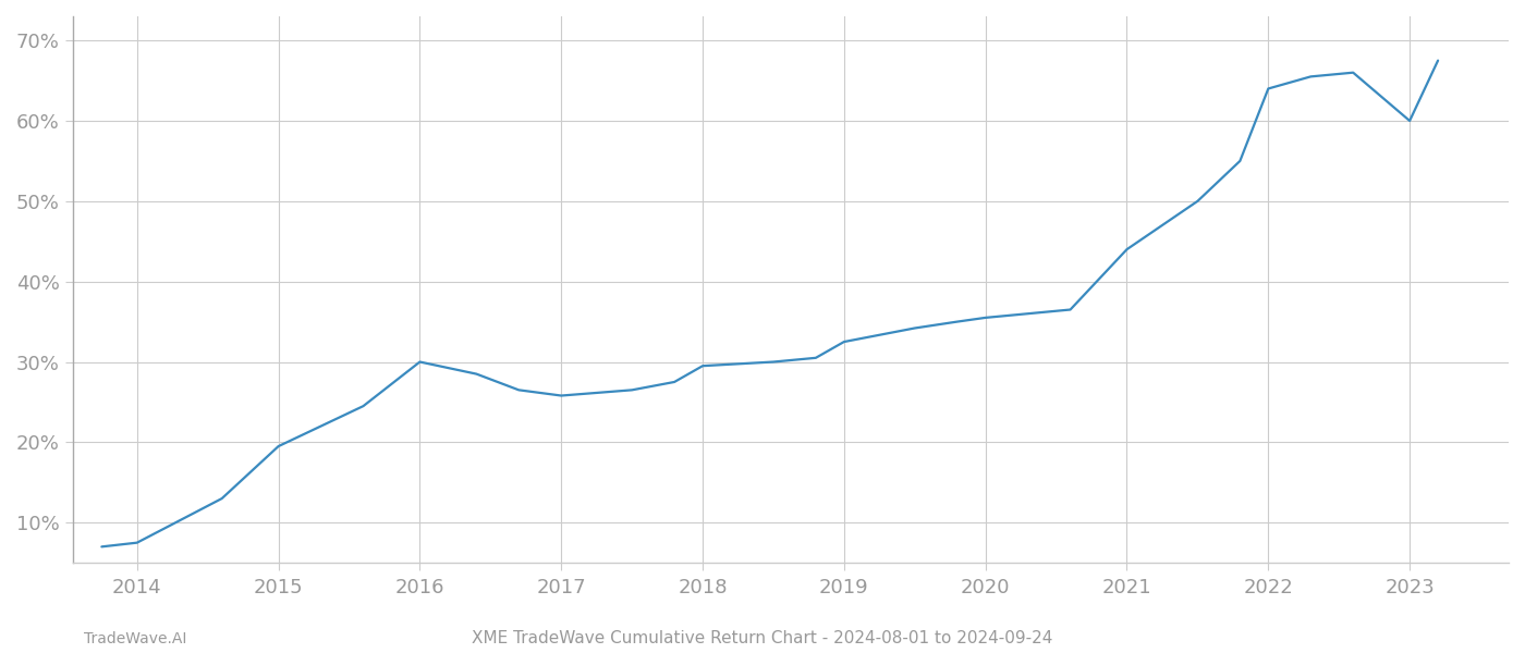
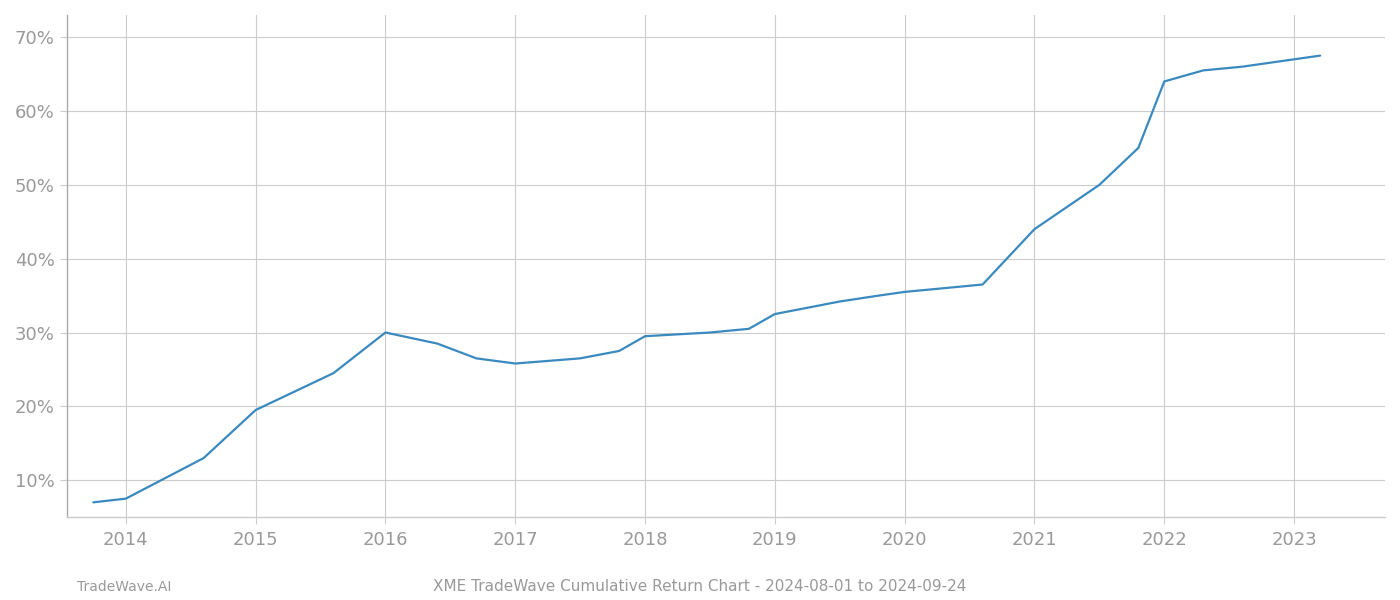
2023: 60.0% -> 67.0%
